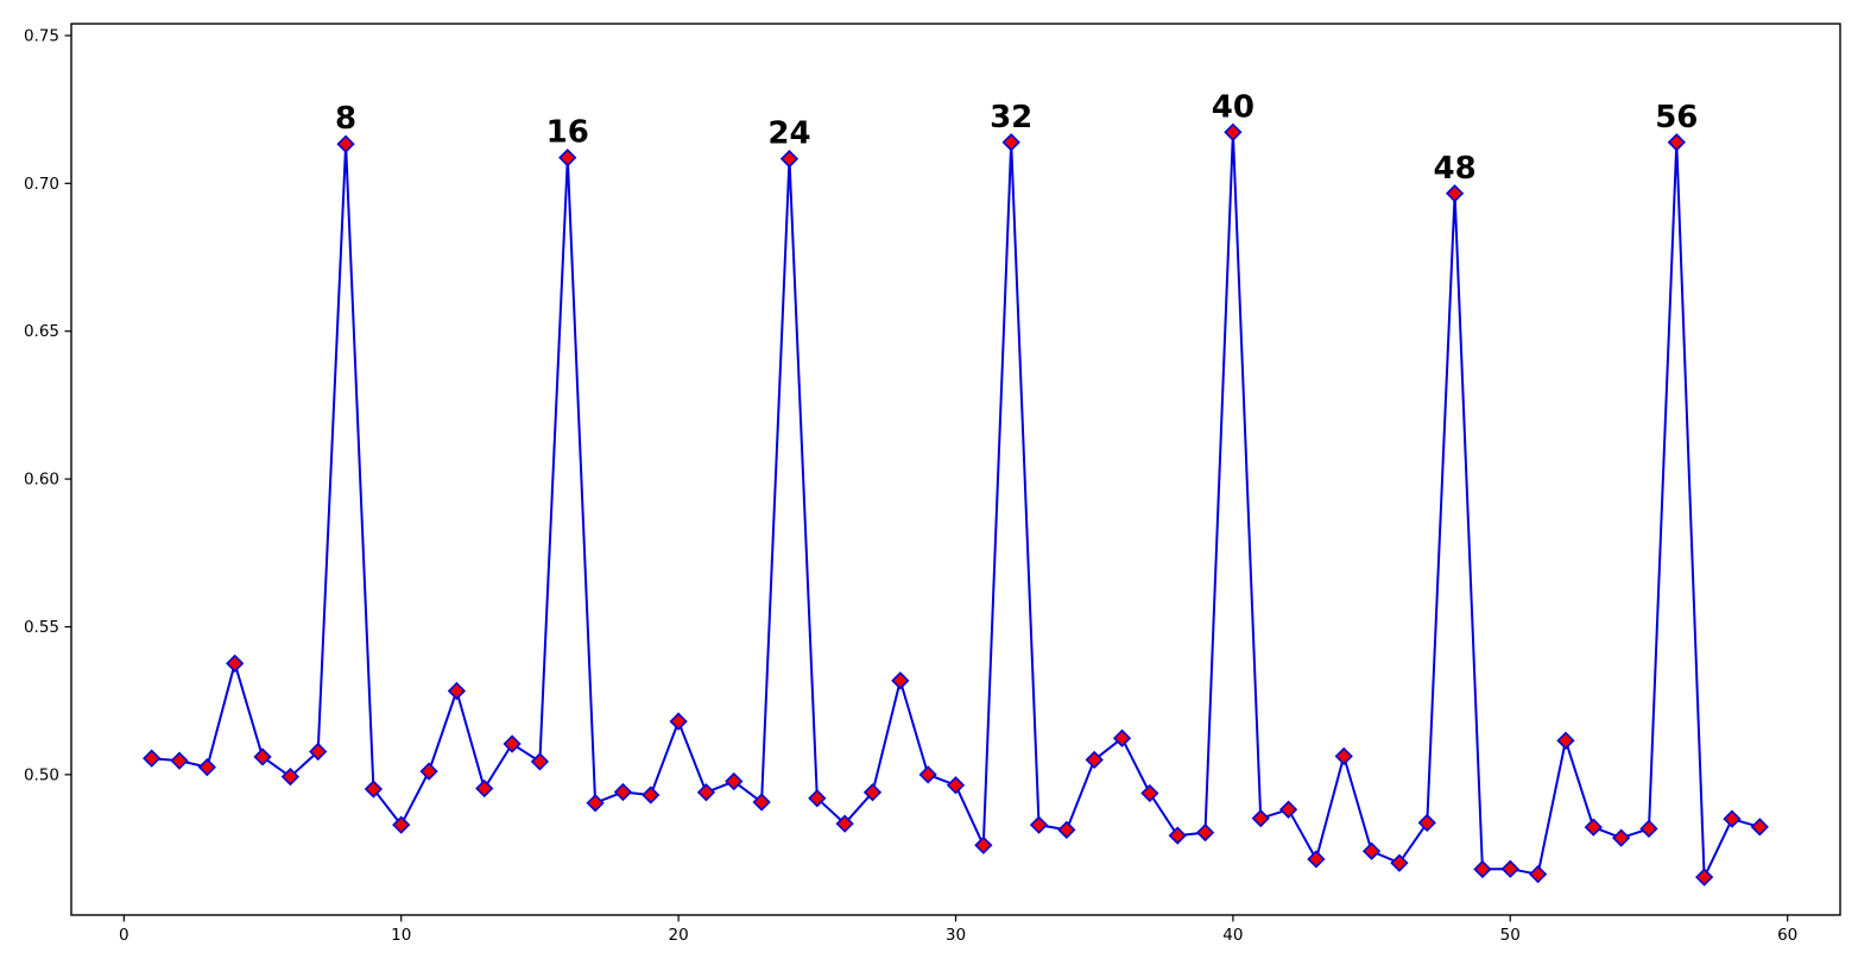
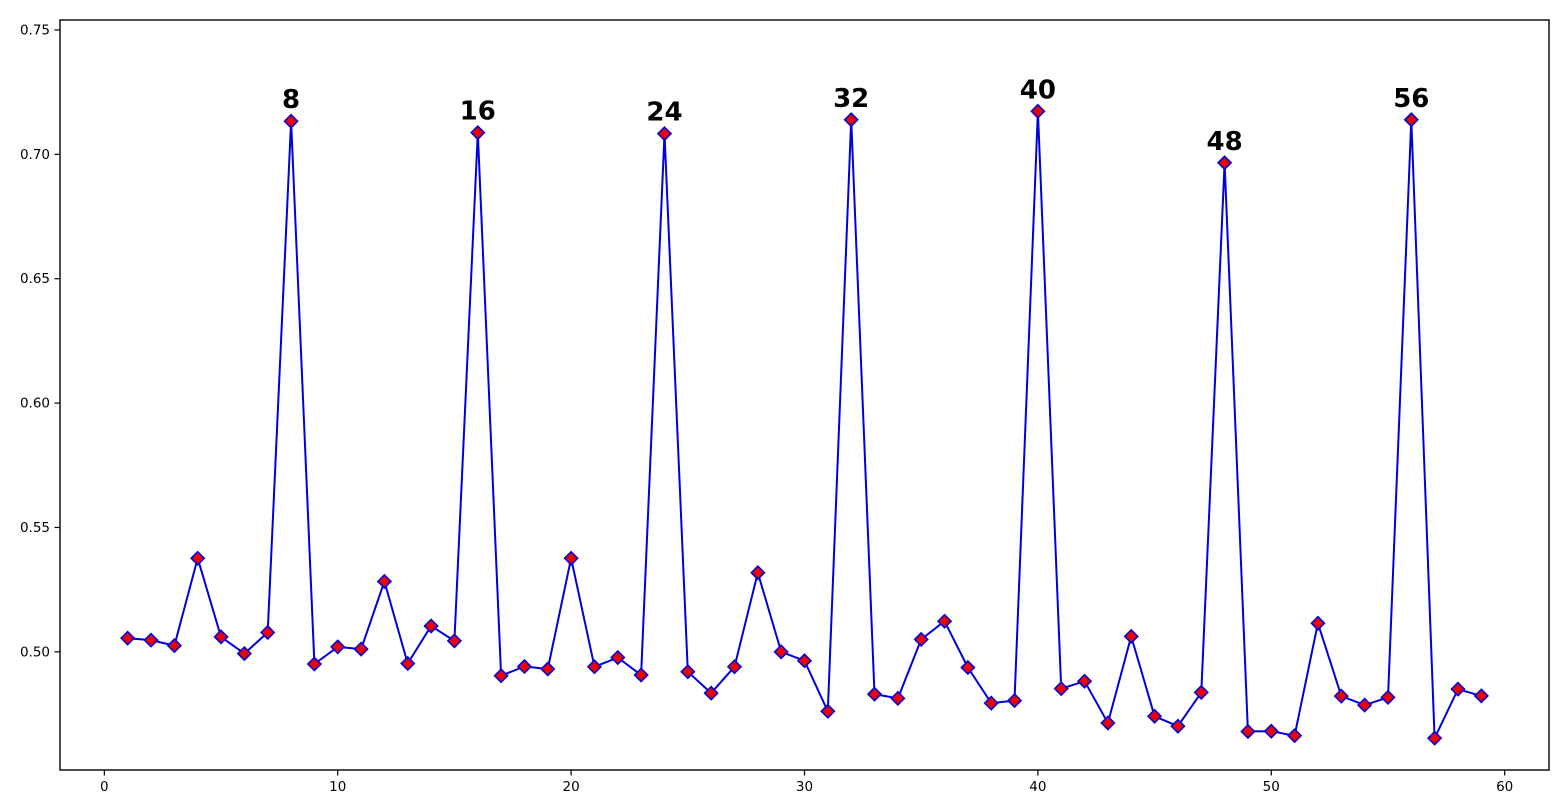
10: 0.483 -> 0.502
20: 0.518 -> 0.538
